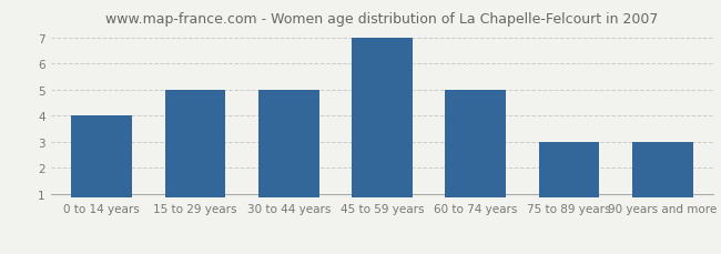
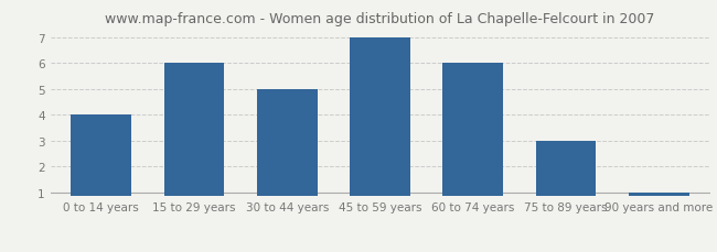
15 to 29 years: 5 -> 6
60 to 74 years: 5 -> 6
90 years and more: 3 -> 1
